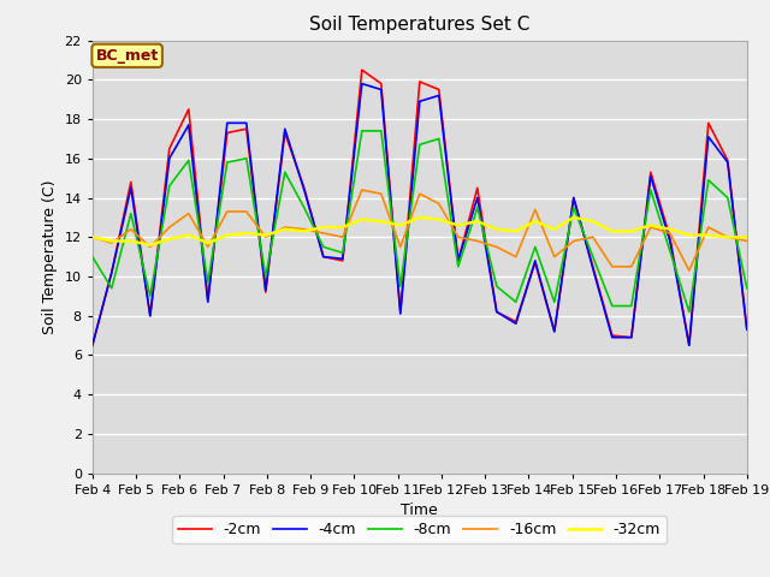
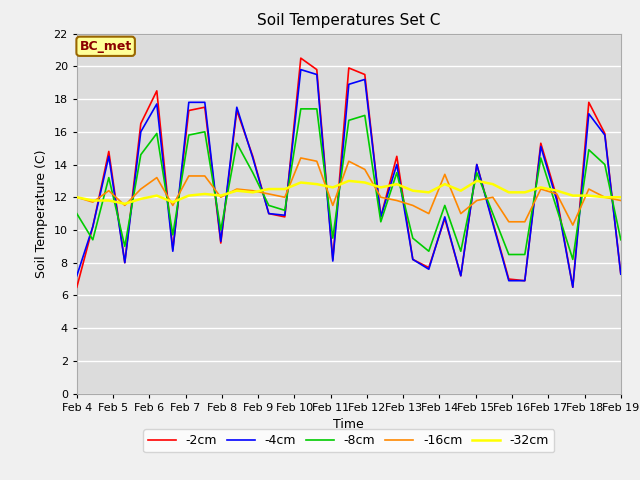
-4cm/Feb 4: 6.5 -> 7.2
